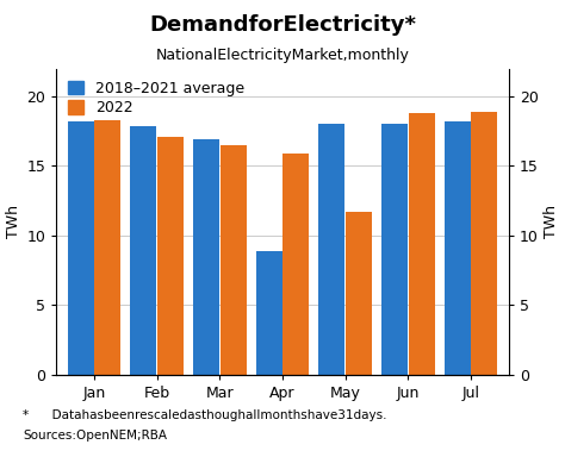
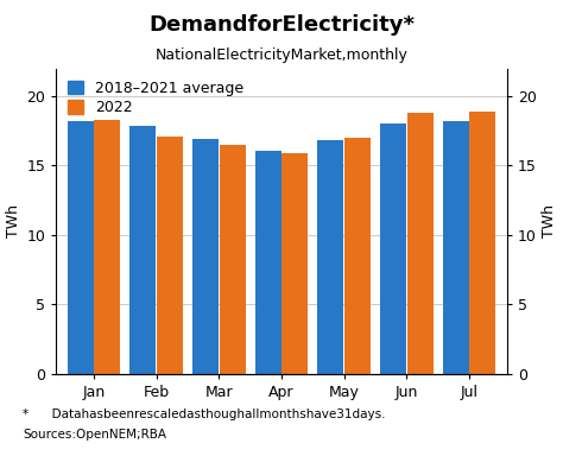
2018–2021 average/Apr: 8.9 -> 16.1
2018–2021 average/May: 18.0 -> 16.8
2022/May: 11.7 -> 17.0
